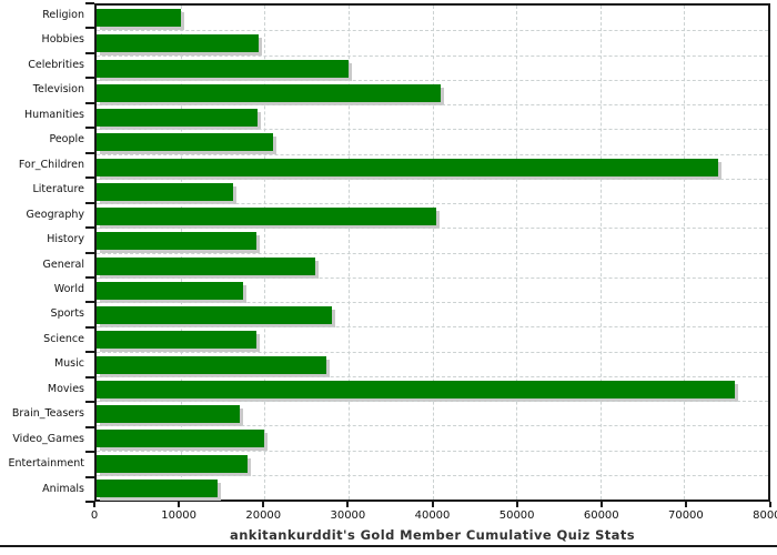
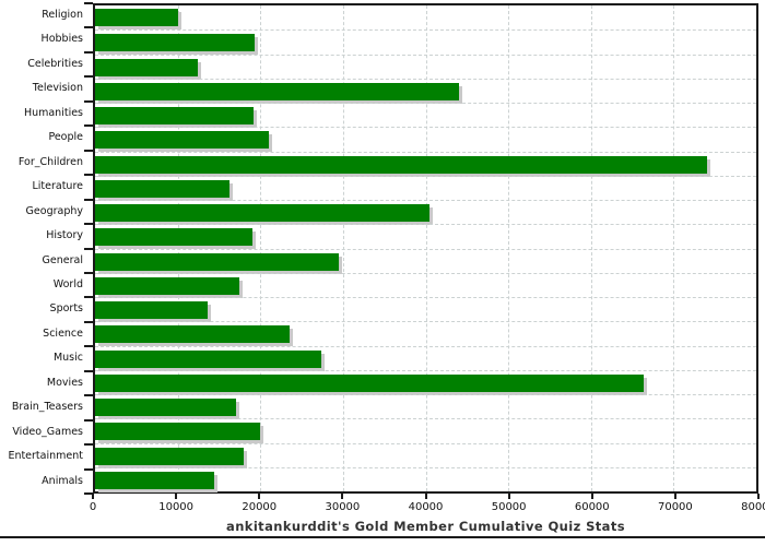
Celebrities: 30000 -> 12000
Television: 41000 -> 44000
General: 26000 -> 30000
Sports: 28000 -> 14000
Science: 19000 -> 24000
Movies: 76000 -> 66000
